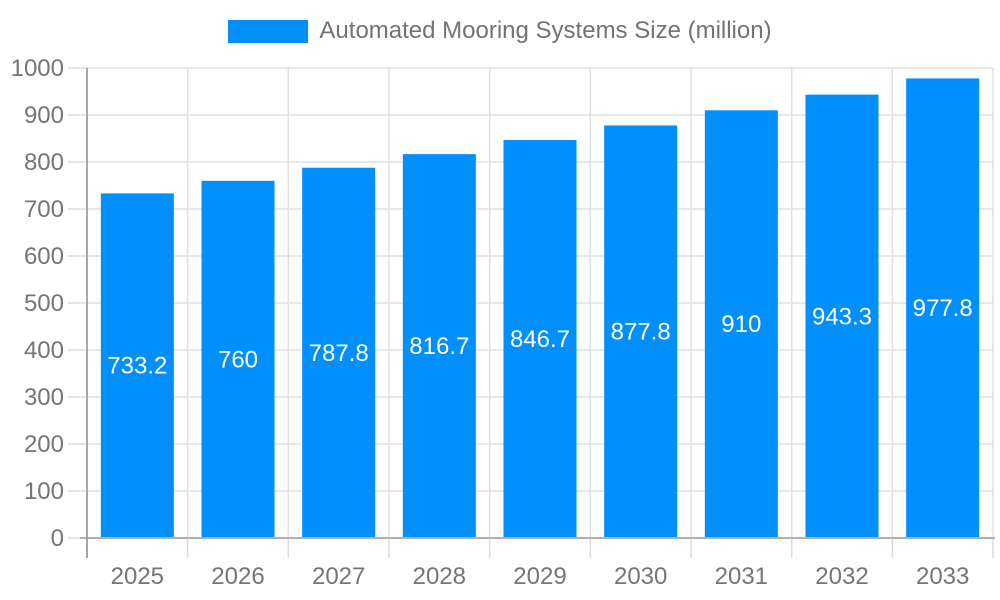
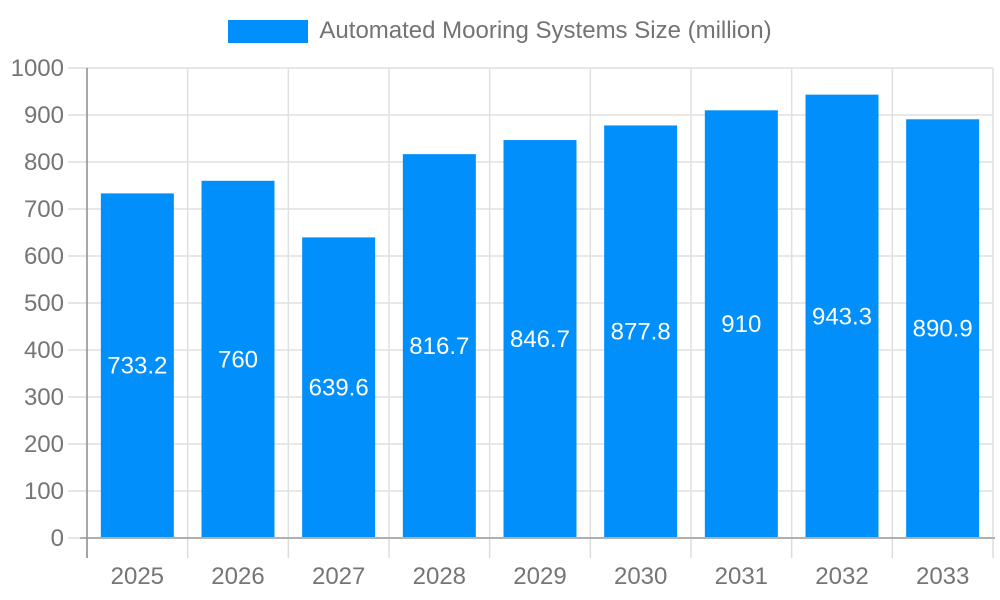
2027: 787.8 -> 639.6
2033: 977.8 -> 890.9
